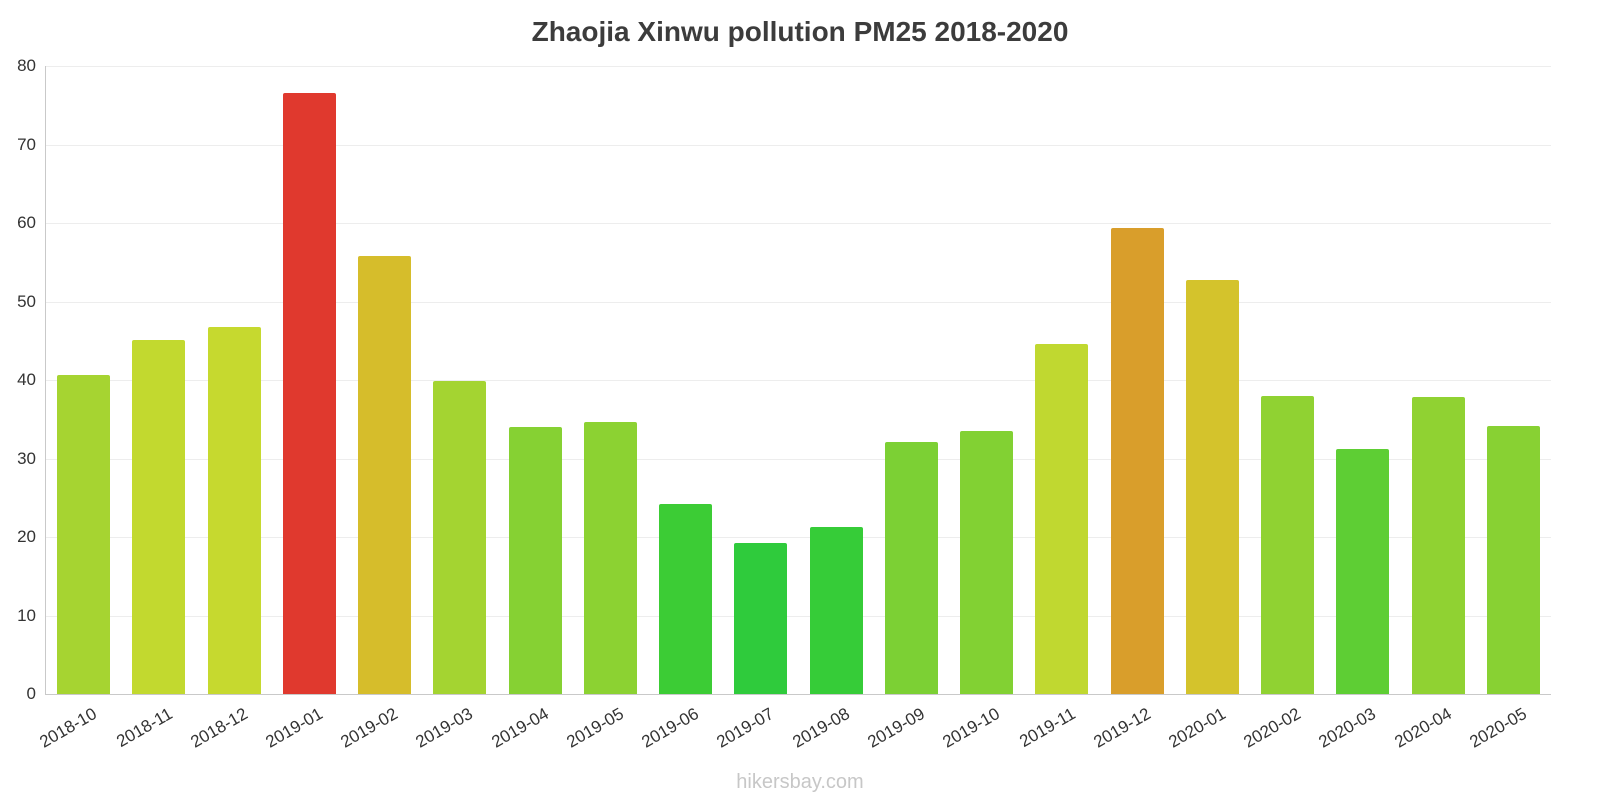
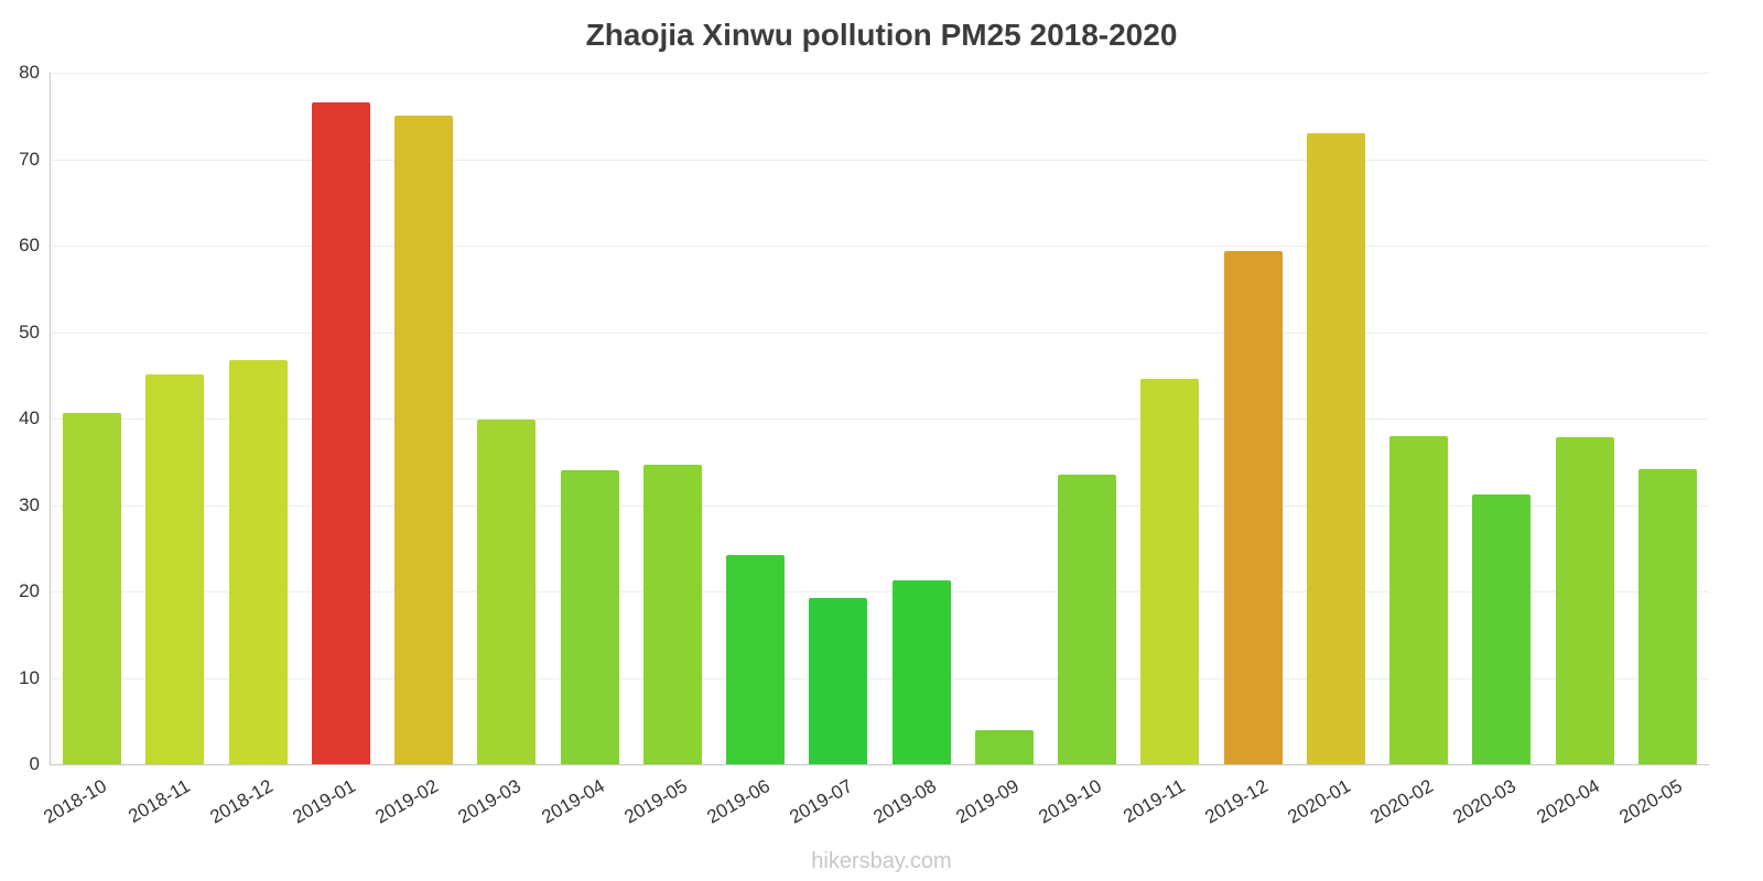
2019-02: 56 -> 75
2019-09: 32 -> 4
2020-01: 53 -> 73
